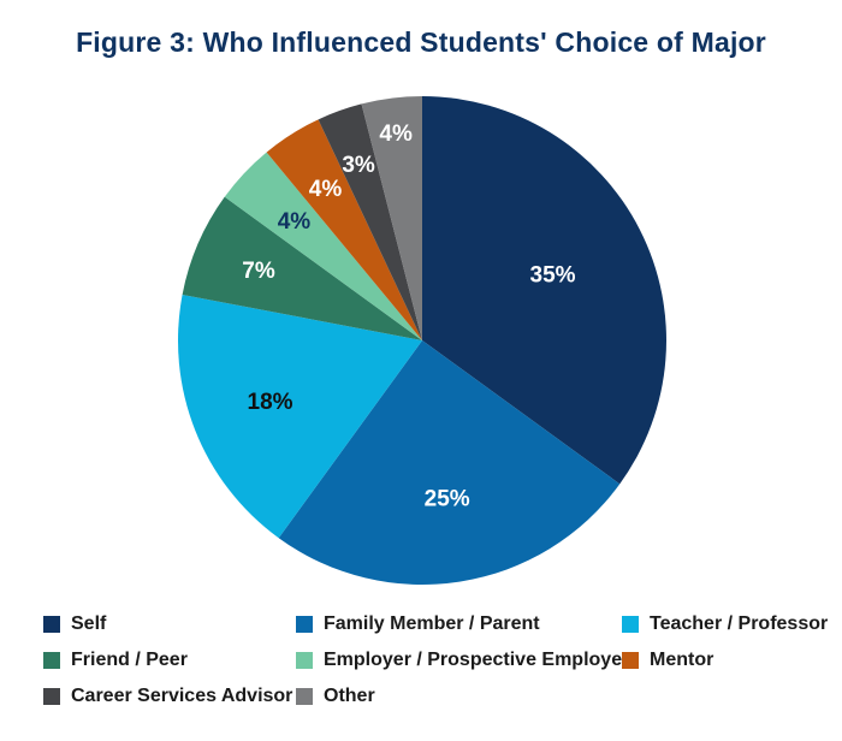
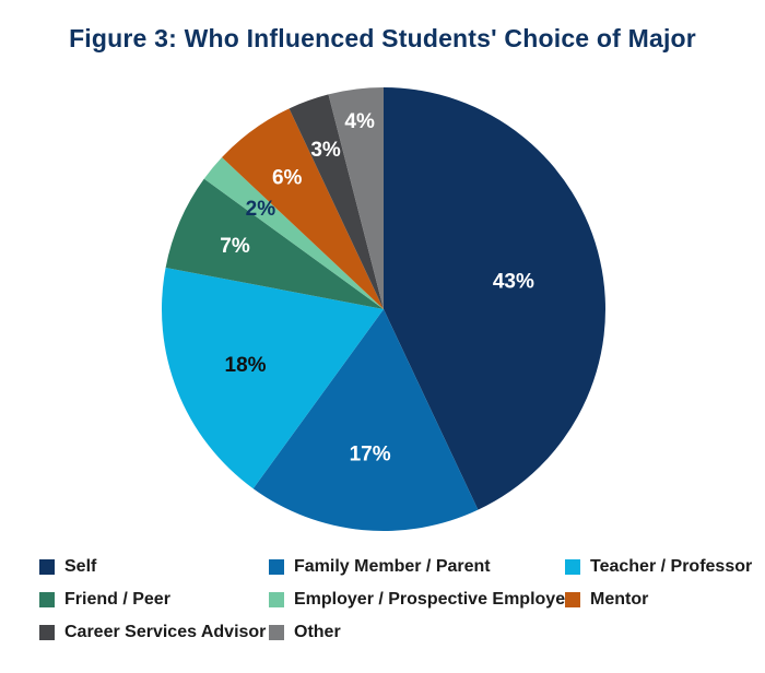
Self: 35% -> 43%
Family Member / Parent: 25% -> 17%
Employer / Prospective Employer: 4% -> 2%
Mentor: 4% -> 6%
